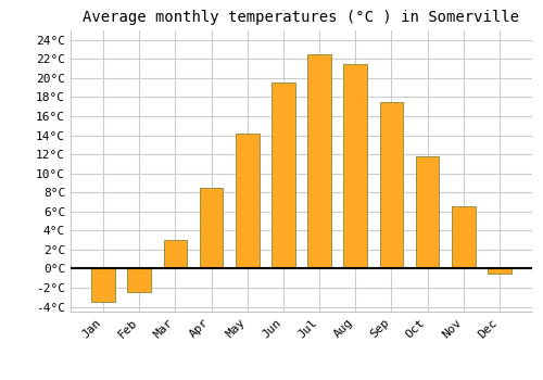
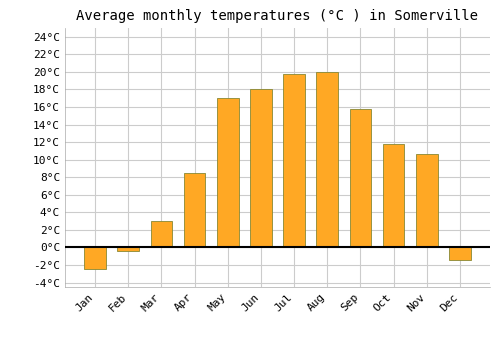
Jan: -3.5°C -> -2.4°C
Feb: -2.5°C -> -0.4°C
May: 14.2°C -> 17.0°C
Jun: 19.5°C -> 18.0°C
Jul: 22.5°C -> 19.8°C
Aug: 21.5°C -> 20.0°C
Sep: 17.5°C -> 15.8°C
Nov: 6.5°C -> 10.6°C
Dec: -0.5°C -> -1.4°C
